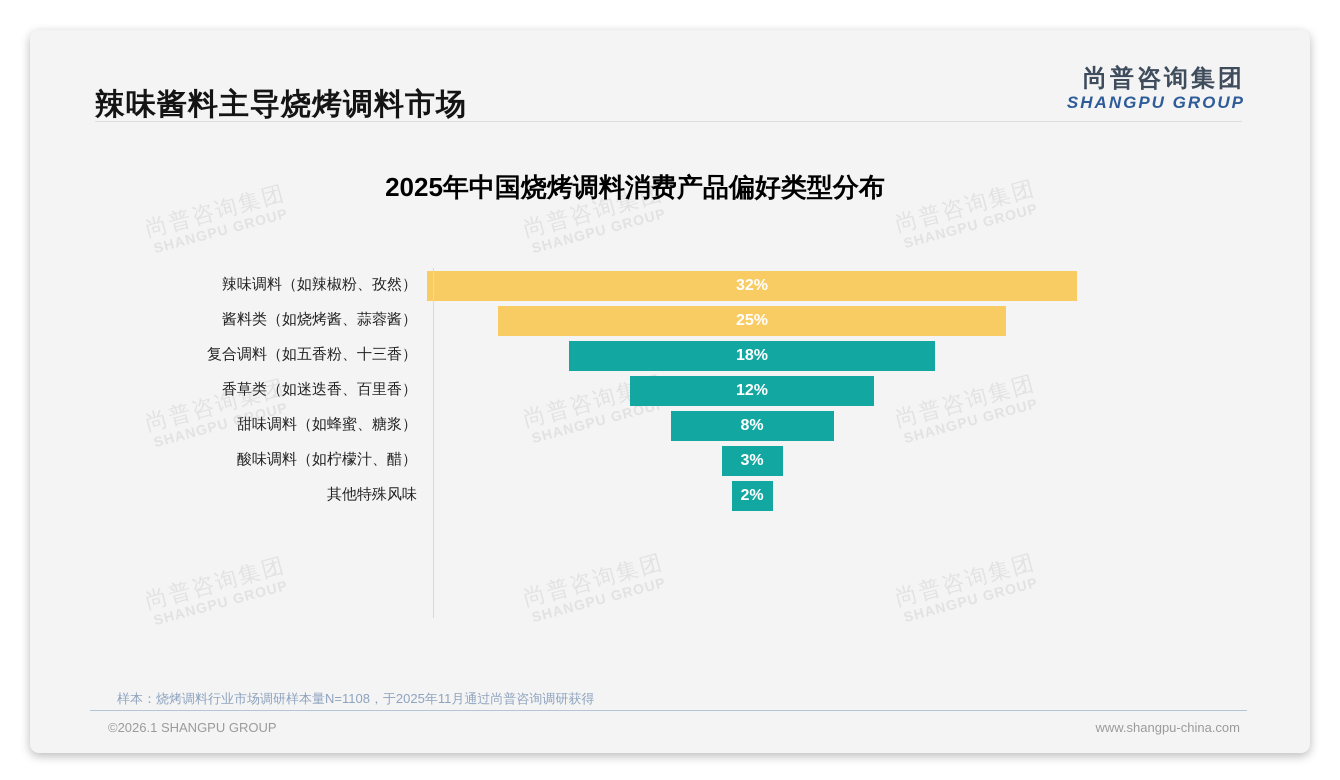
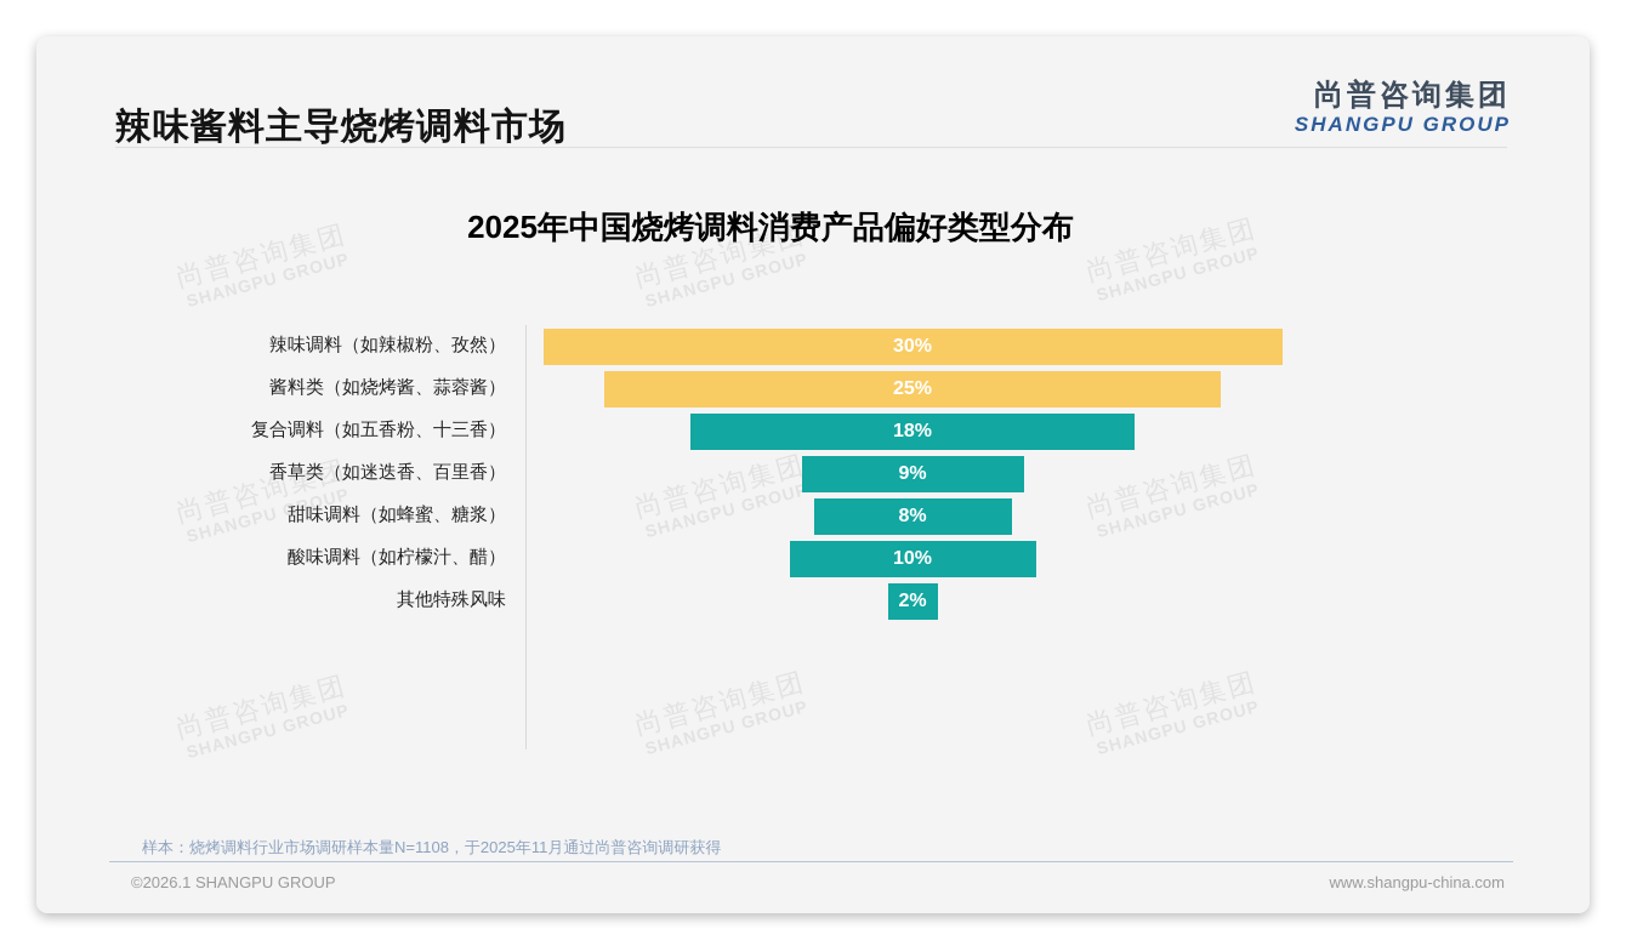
辣味调料（如辣椒粉、孜然）: 32% -> 30%
香草类（如迷迭香、百里香）: 12% -> 9%
酸味调料（如柠檬汁、醋）: 3% -> 10%
